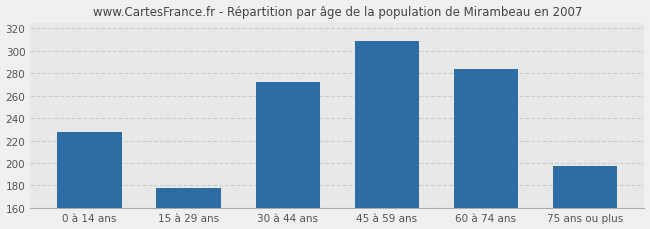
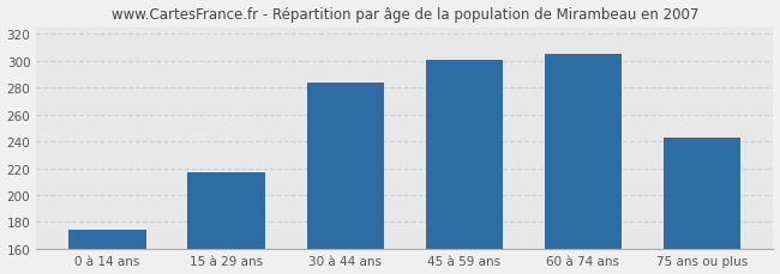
0 à 14 ans: 228 -> 174
15 à 29 ans: 178 -> 217
30 à 44 ans: 272 -> 284
45 à 59 ans: 309 -> 301
60 à 74 ans: 284 -> 305
75 ans ou plus: 197 -> 243
